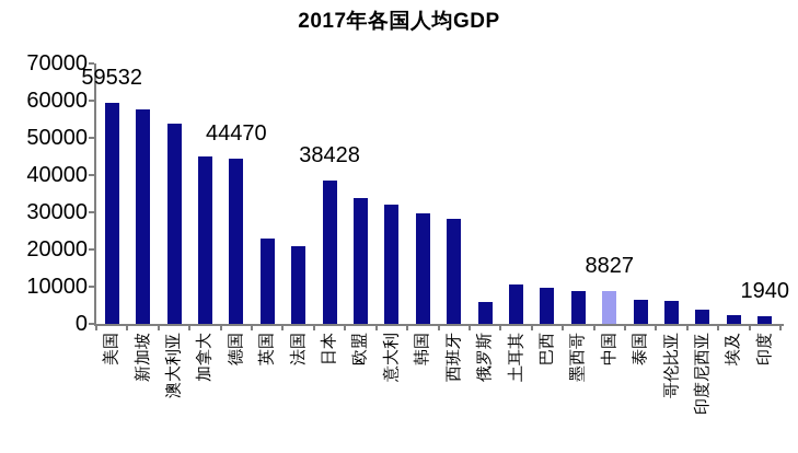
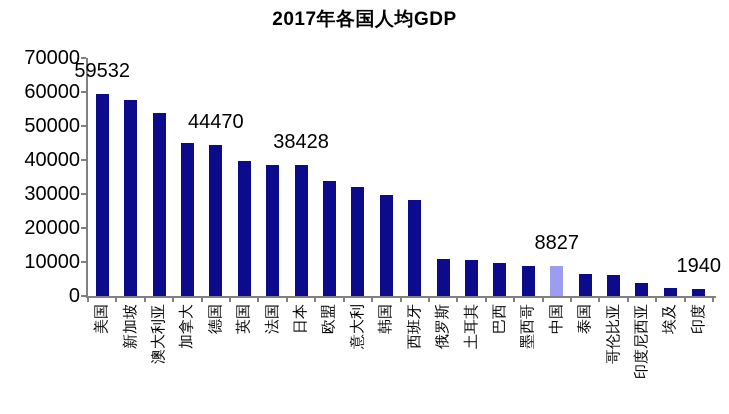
英国: 23000 -> 40000
法国: 21000 -> 38000
俄罗斯: 6000 -> 11000
